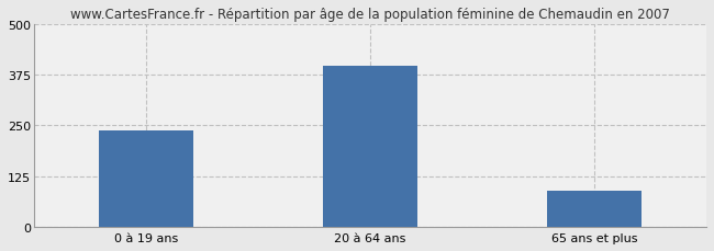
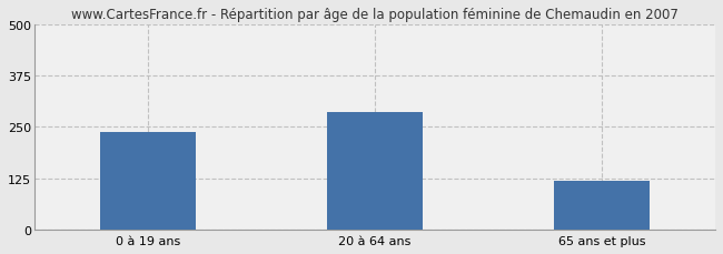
20 à 64 ans: 395 -> 285
65 ans et plus: 90 -> 120
